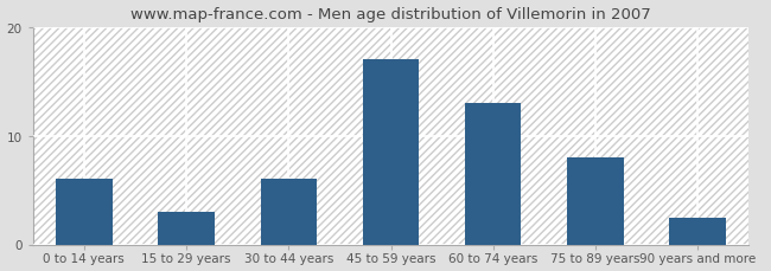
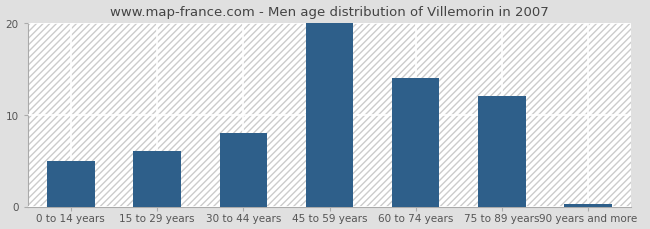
0 to 14 years: 6.0 -> 5.0
15 to 29 years: 3.0 -> 6.0
30 to 44 years: 6.0 -> 8.0
45 to 59 years: 17.0 -> 20.0
60 to 74 years: 13.0 -> 14.0
75 to 89 years: 8.0 -> 12.0
90 years and more: 2.4 -> 0.3
